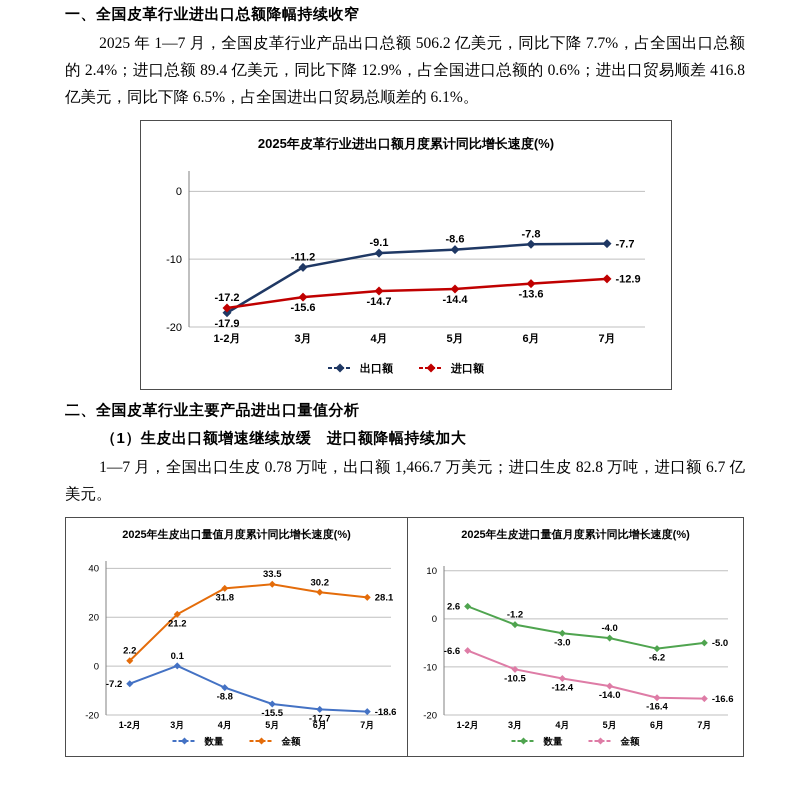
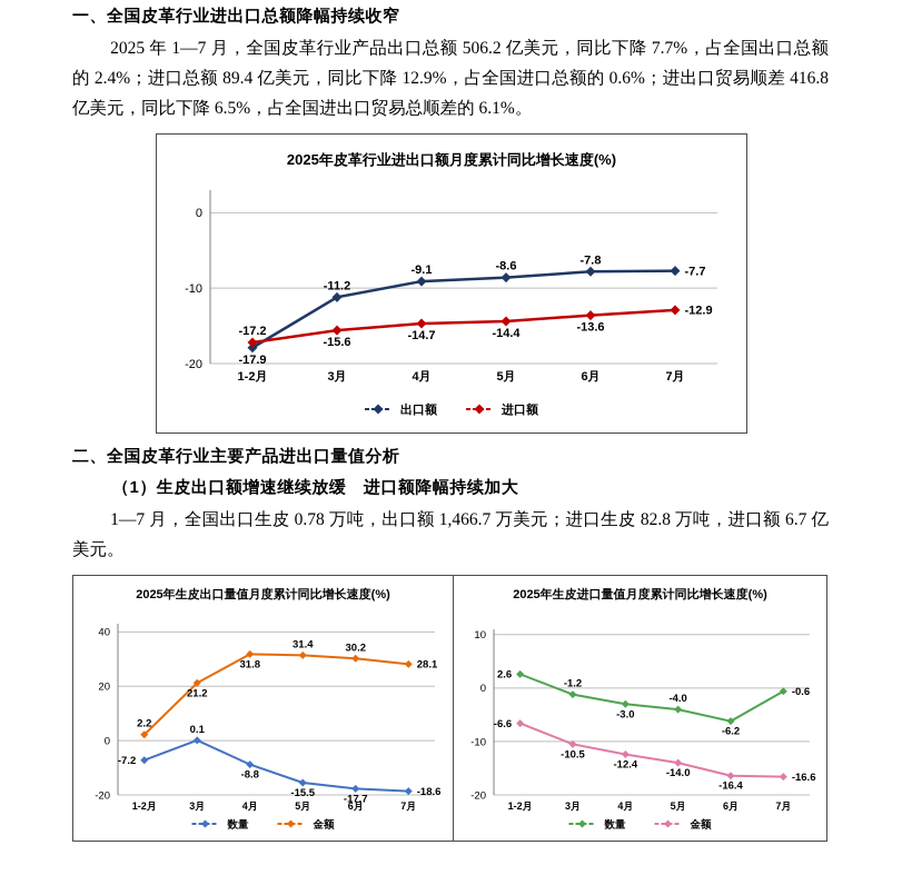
2025年生皮出口量值月度累计同比增长速度(%)/金额/5月: 33.5 -> 31.4
2025年生皮进口量值月度累计同比增长速度(%)/数量/7月: -5.0 -> -0.6
